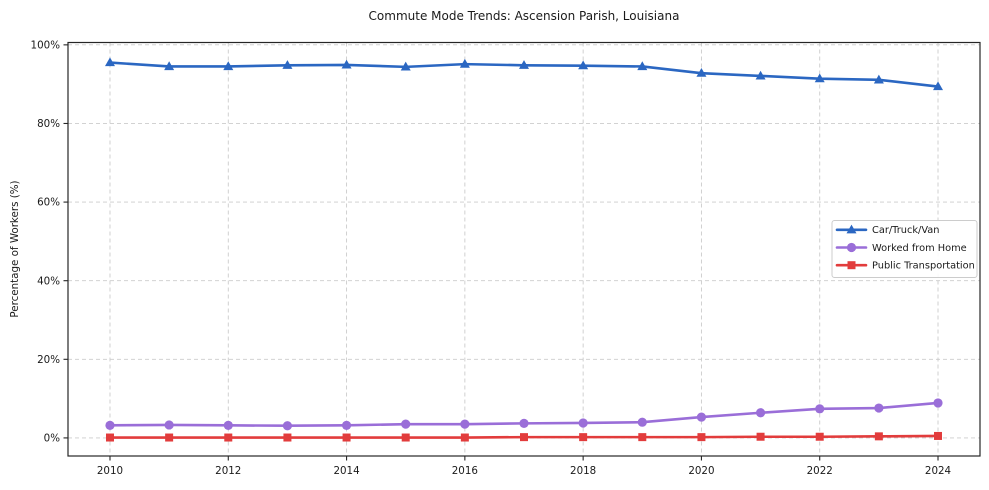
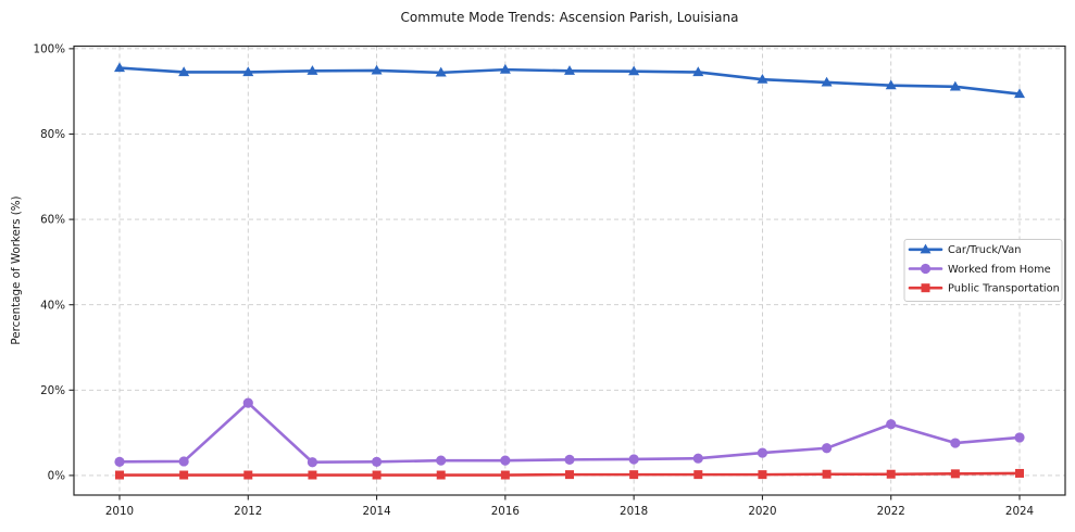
Worked from Home/2012: 3% -> 17%
Worked from Home/2022: 7% -> 12%
